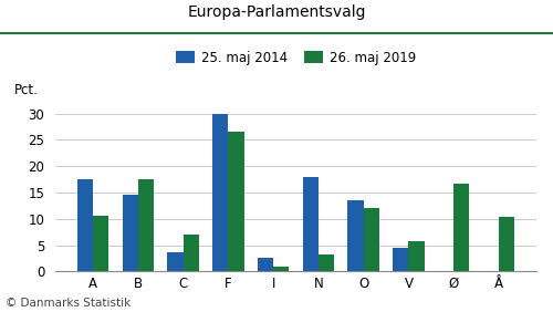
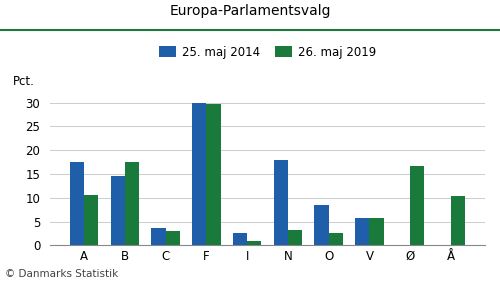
26. maj 2019/C: 7.0 -> 3.0
26. maj 2019/F: 26.5 -> 29.8
25. maj 2014/O: 13.5 -> 8.5
26. maj 2019/O: 12.0 -> 2.5
25. maj 2014/V: 4.5 -> 5.8
